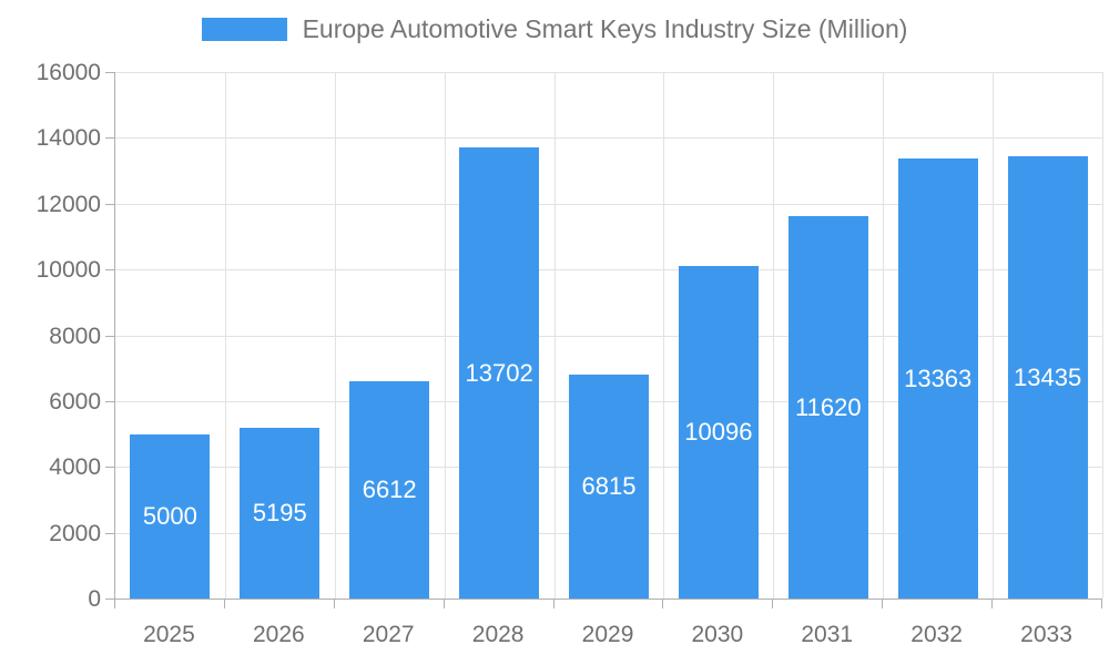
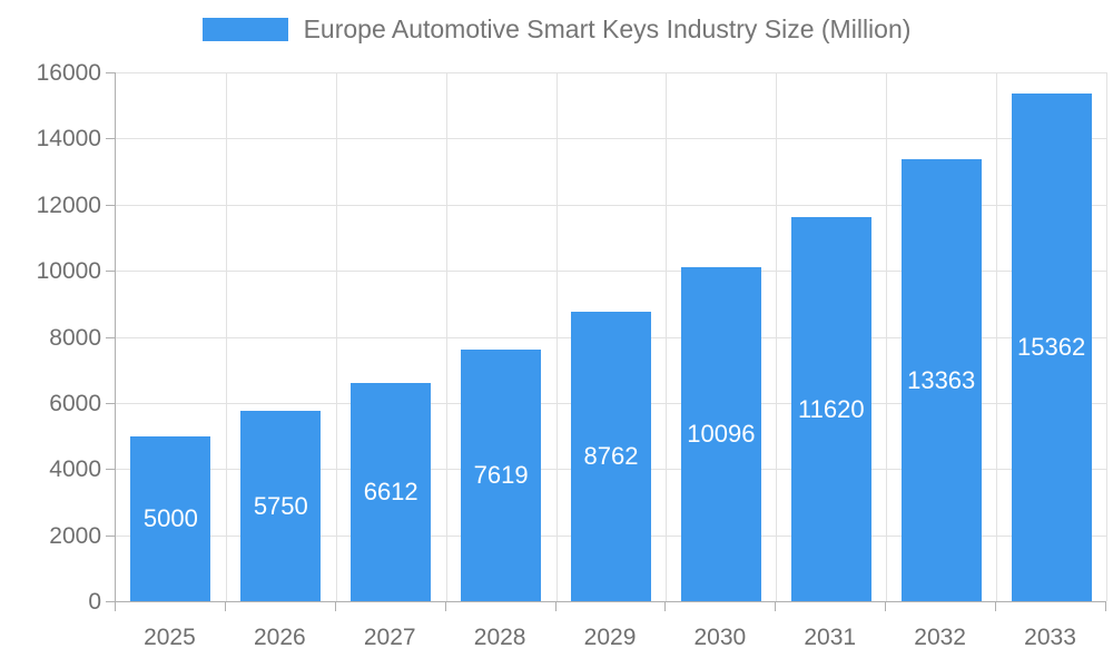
2026: 5195 -> 5750
2028: 13702 -> 7619
2029: 6815 -> 8762
2033: 13435 -> 15362
